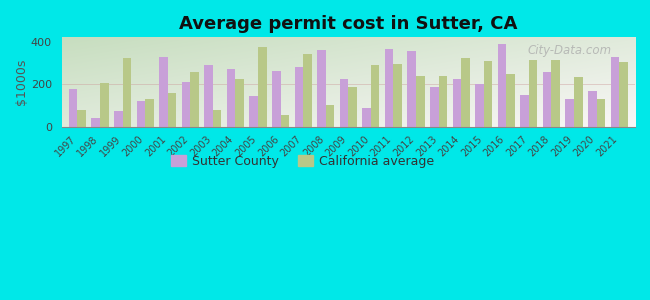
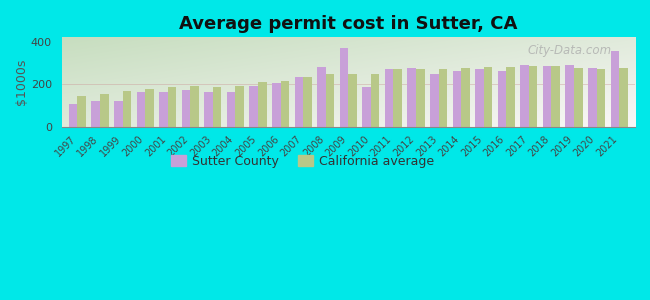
Sutter County/1997: 180 -> 110
California average/1997: 80 -> 145
Sutter County/1998: 45 -> 125
California average/1998: 205 -> 155
Sutter County/1999: 75 -> 125
California average/1999: 325 -> 170
Sutter County/2000: 125 -> 165
California average/2000: 130 -> 180
Sutter County/2001: 330 -> 165
California average/2001: 160 -> 190
Sutter County/2002: 210 -> 175
California average/2002: 260 -> 195
Sutter County/2003: 290 -> 165
California average/2003: 80 -> 190
Sutter County/2004: 270 -> 165
California average/2004: 225 -> 195
Sutter County/2005: 145 -> 195
California average/2005: 375 -> 210
Sutter County/2006: 265 -> 205
California average/2006: 55 -> 215
Sutter County/2007: 280 -> 235
California average/2007: 340 -> 235
Sutter County/2008: 360 -> 280
California average/2008: 105 -> 250
Sutter County/2009: 225 -> 370
California average/2009: 190 -> 250
Sutter County/2010: 90 -> 190
California average/2010: 290 -> 250
Sutter County/2011: 365 -> 270
California average/2011: 295 -> 270
Sutter County/2012: 355 -> 275
California average/2012: 240 -> 270
Sutter County/2013: 190 -> 250
California average/2013: 240 -> 270
Sutter County/2014: 225 -> 265
California average/2014: 325 -> 275
Sutter County/2015: 200 -> 270
California average/2015: 310 -> 280
Sutter County/2016: 390 -> 265
California average/2016: 250 -> 280
Sutter County/2017: 150 -> 290
California average/2017: 315 -> 285
Sutter County/2018: 260 -> 285
California average/2018: 315 -> 285
Sutter County/2019: 130 -> 290
California average/2019: 235 -> 275
Sutter County/2020: 170 -> 275
California average/2020: 130 -> 270
Sutter County/2021: 330 -> 355
California average/2021: 305 -> 275
